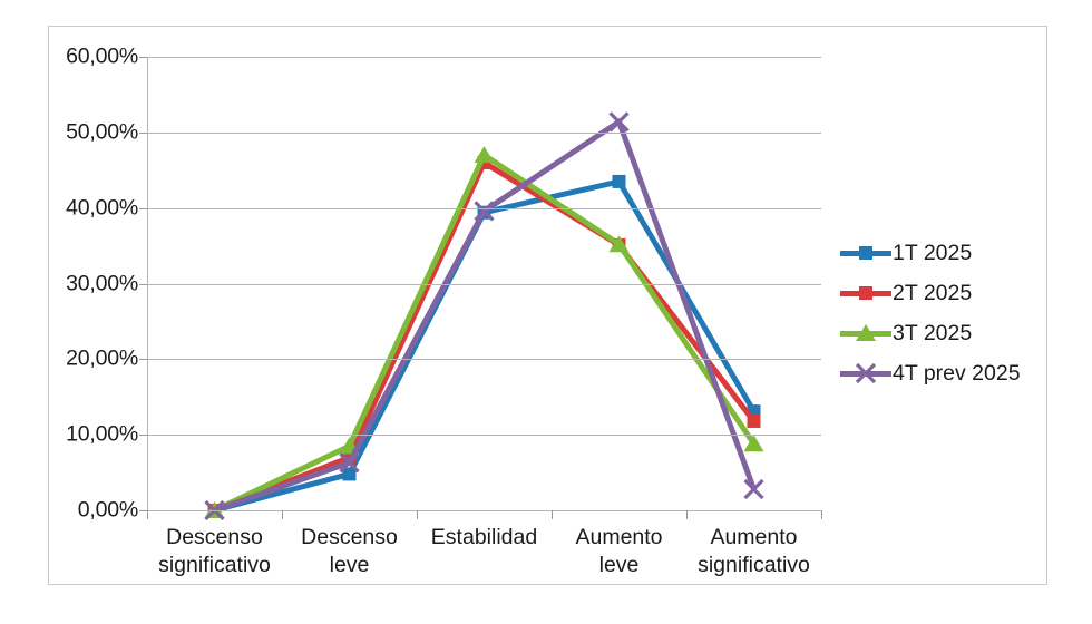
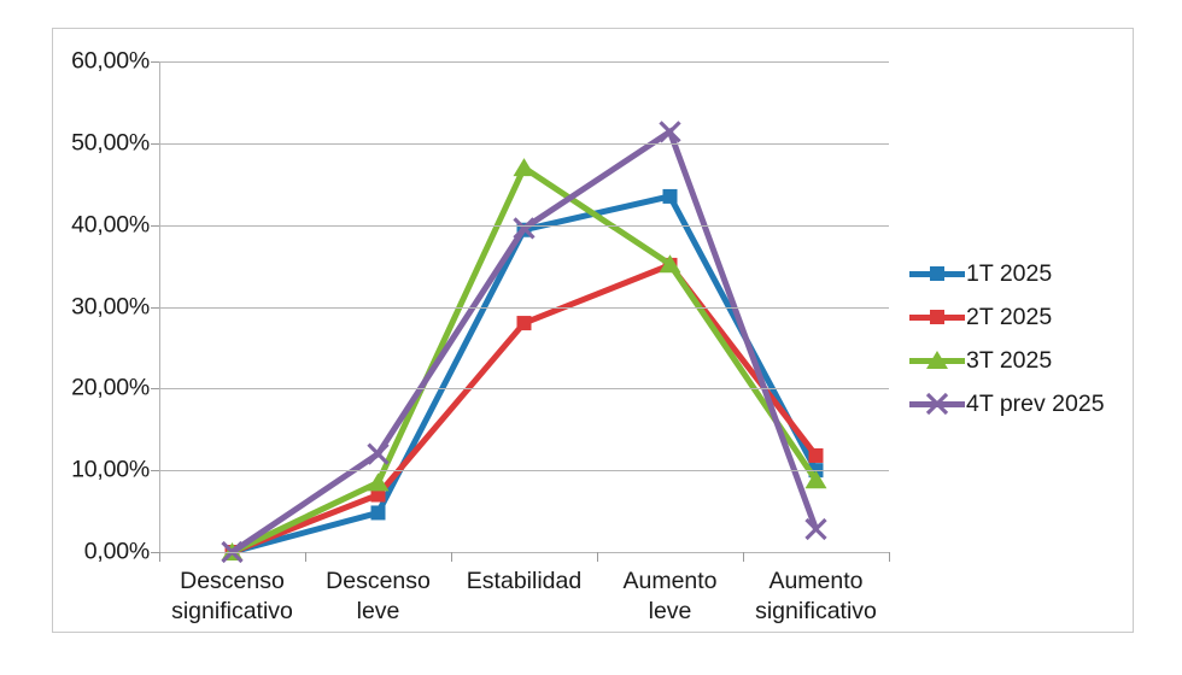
4T prev 2025/Descenso leve: 6% -> 12%
2T 2025/Estabilidad: 46% -> 28%
1T 2025/Aumento significativo: 13% -> 10%
